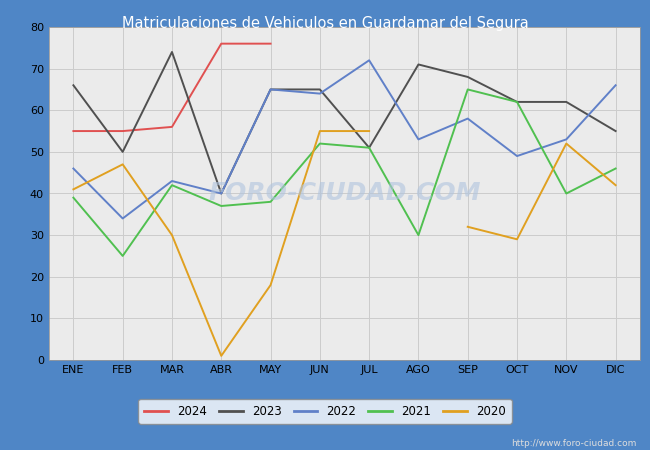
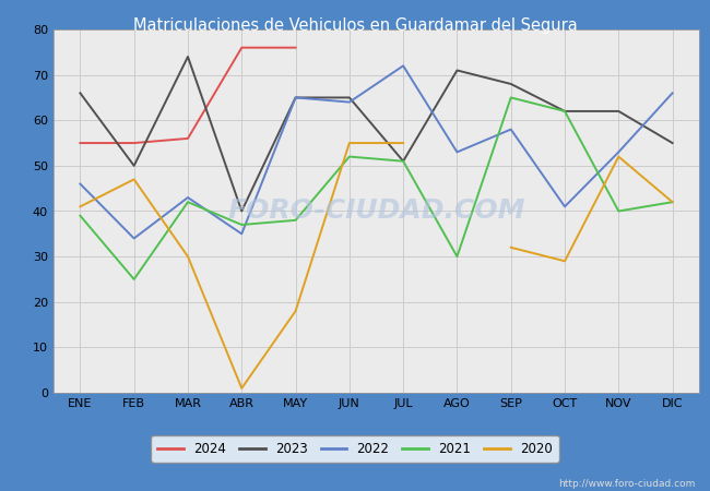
2022/ABR: 40 -> 35
2022/OCT: 49 -> 41
2021/DIC: 46 -> 42
